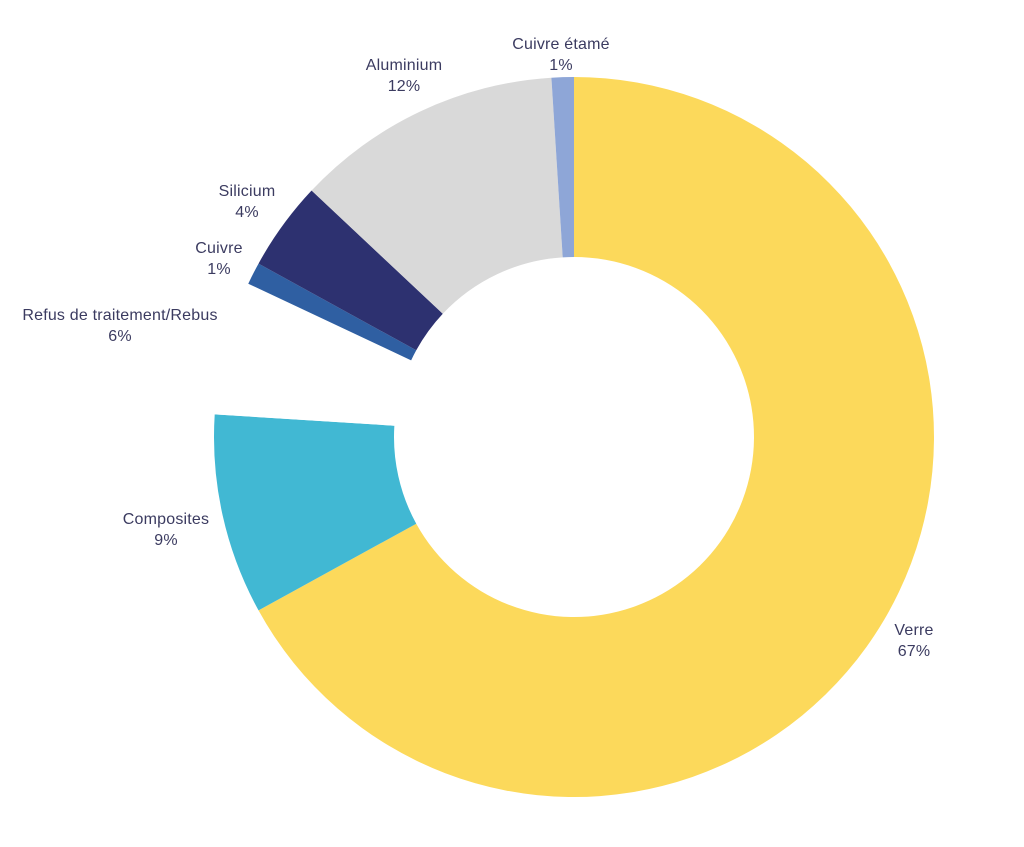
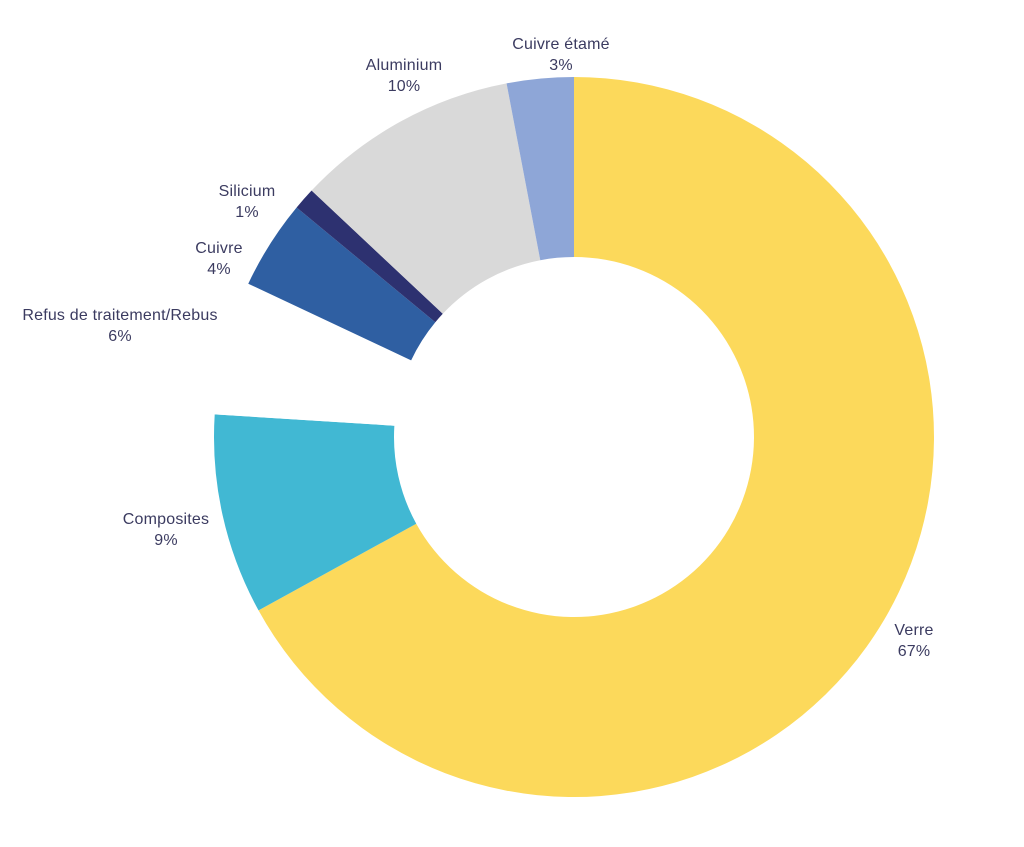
Cuivre: 1% -> 4%
Silicium: 4% -> 1%
Aluminium: 12% -> 10%
Cuivre étamé: 1% -> 3%
